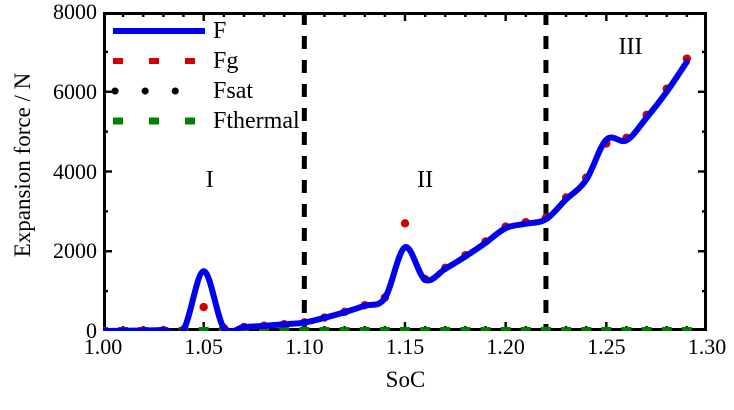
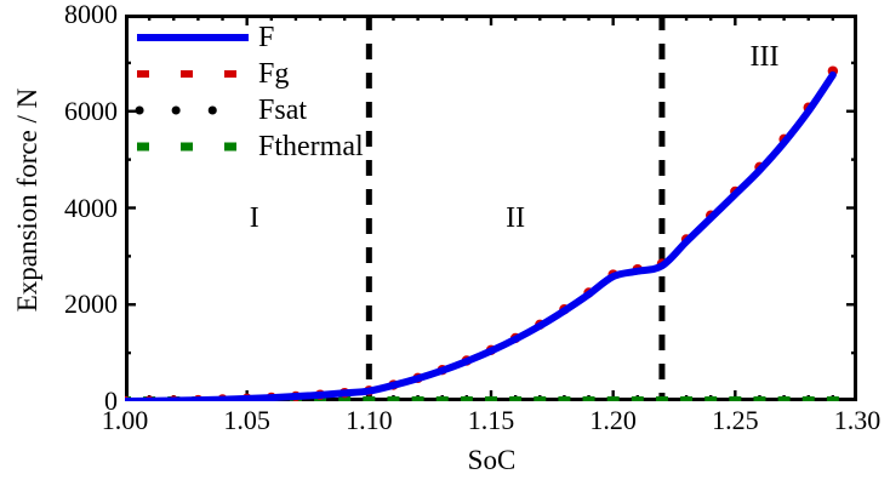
F/1.05: 1500 -> 100
Fg/1.05: 600 -> 100
F/1.15: 2100 -> 1000
Fg/1.15: 2700 -> 1100
F/1.25: 4800 -> 4300
Fg/1.25: 4700 -> 4300
